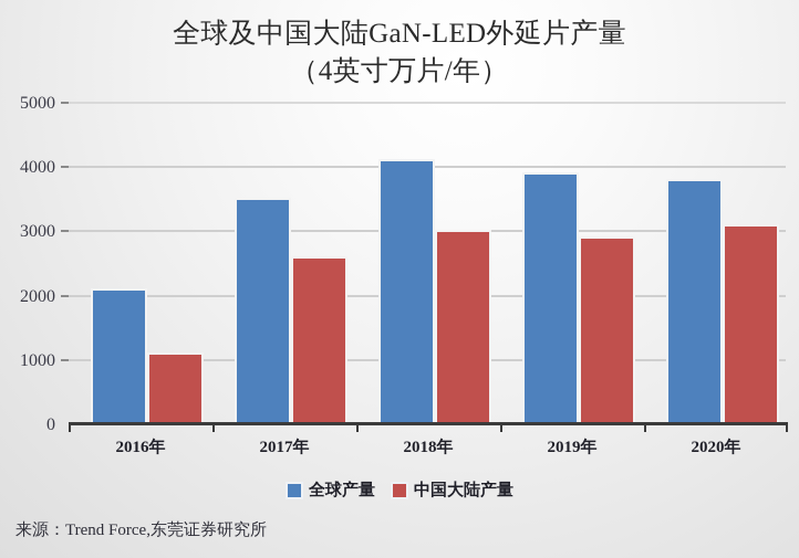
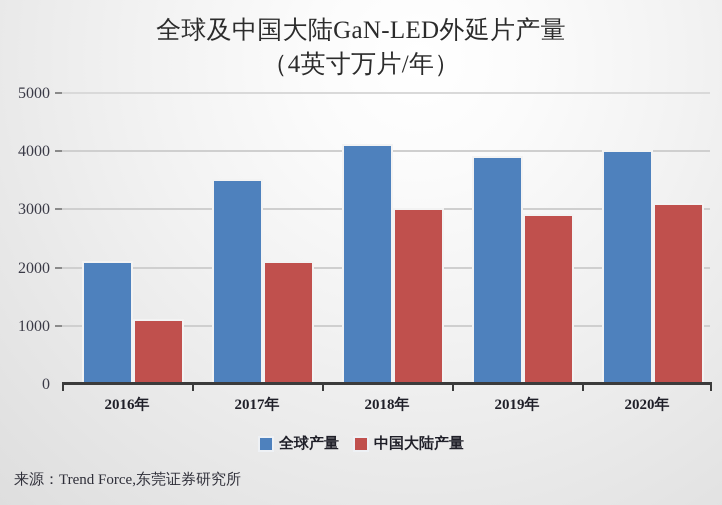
中国大陆产量/2017年: 2600 -> 2100
全球产量/2020年: 3800 -> 4000
